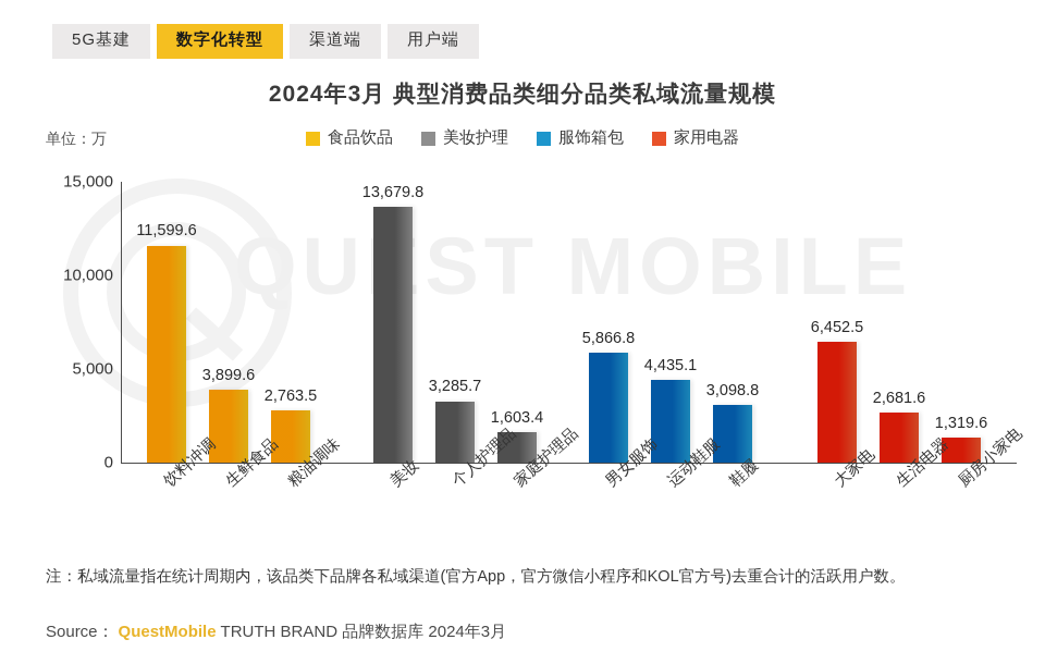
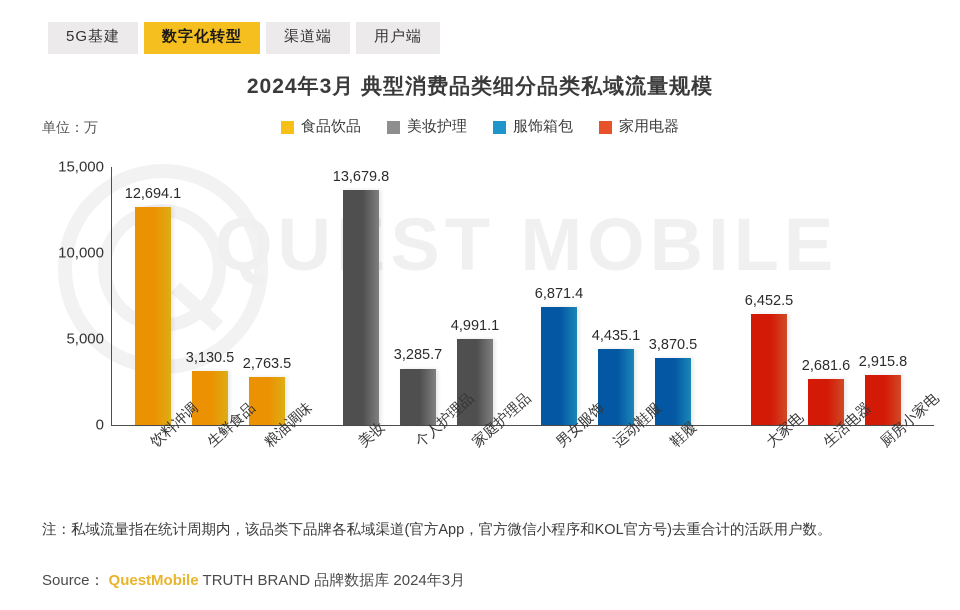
饮料冲调: 11,599.6 -> 12,694.1
生鲜食品: 3,899.6 -> 3,130.5
家庭护理品: 1,603.4 -> 4,991.1
男女服饰: 5,866.8 -> 6,871.4
鞋履: 3,098.8 -> 3,870.5
厨房小家电: 1,319.6 -> 2,915.8
